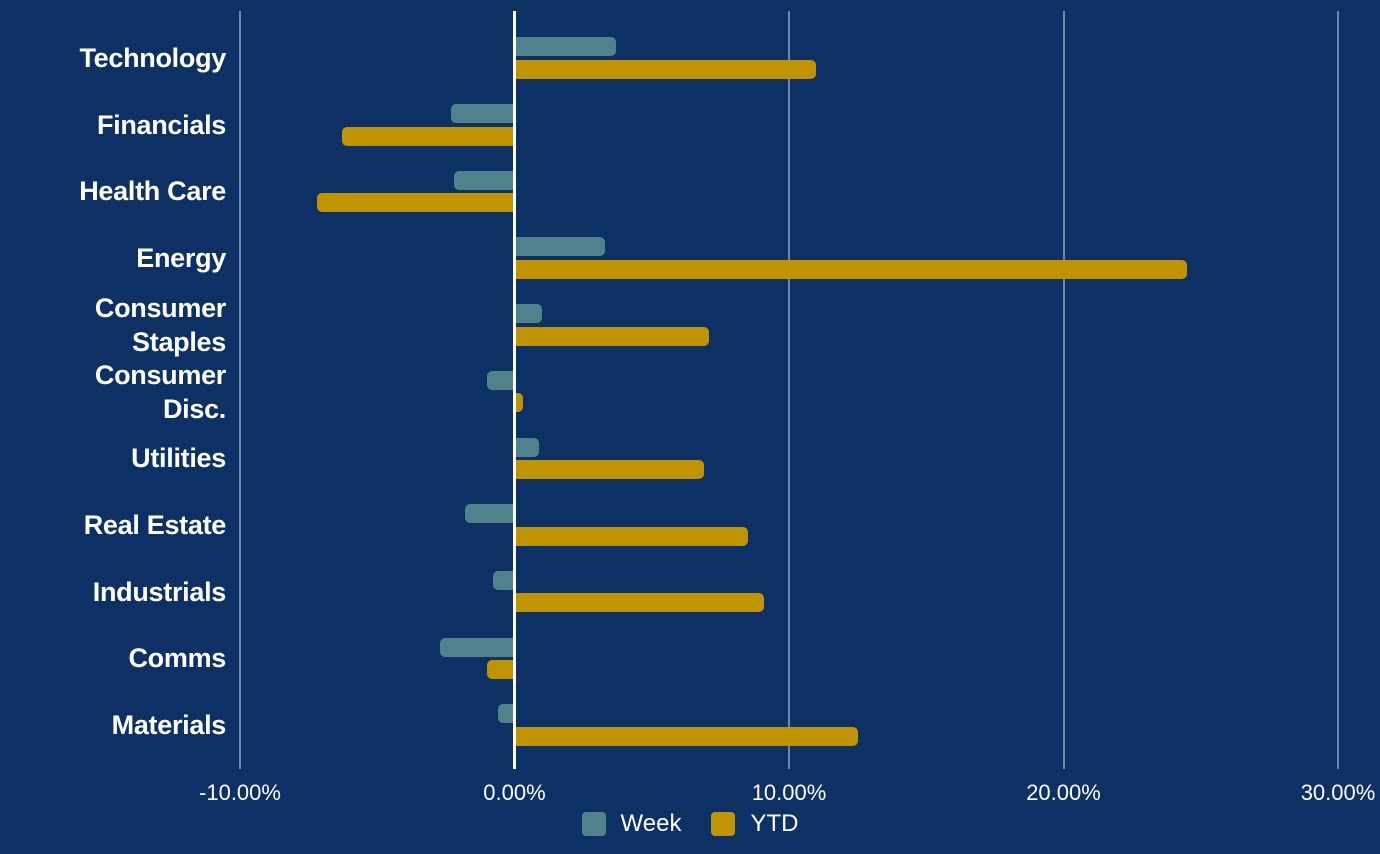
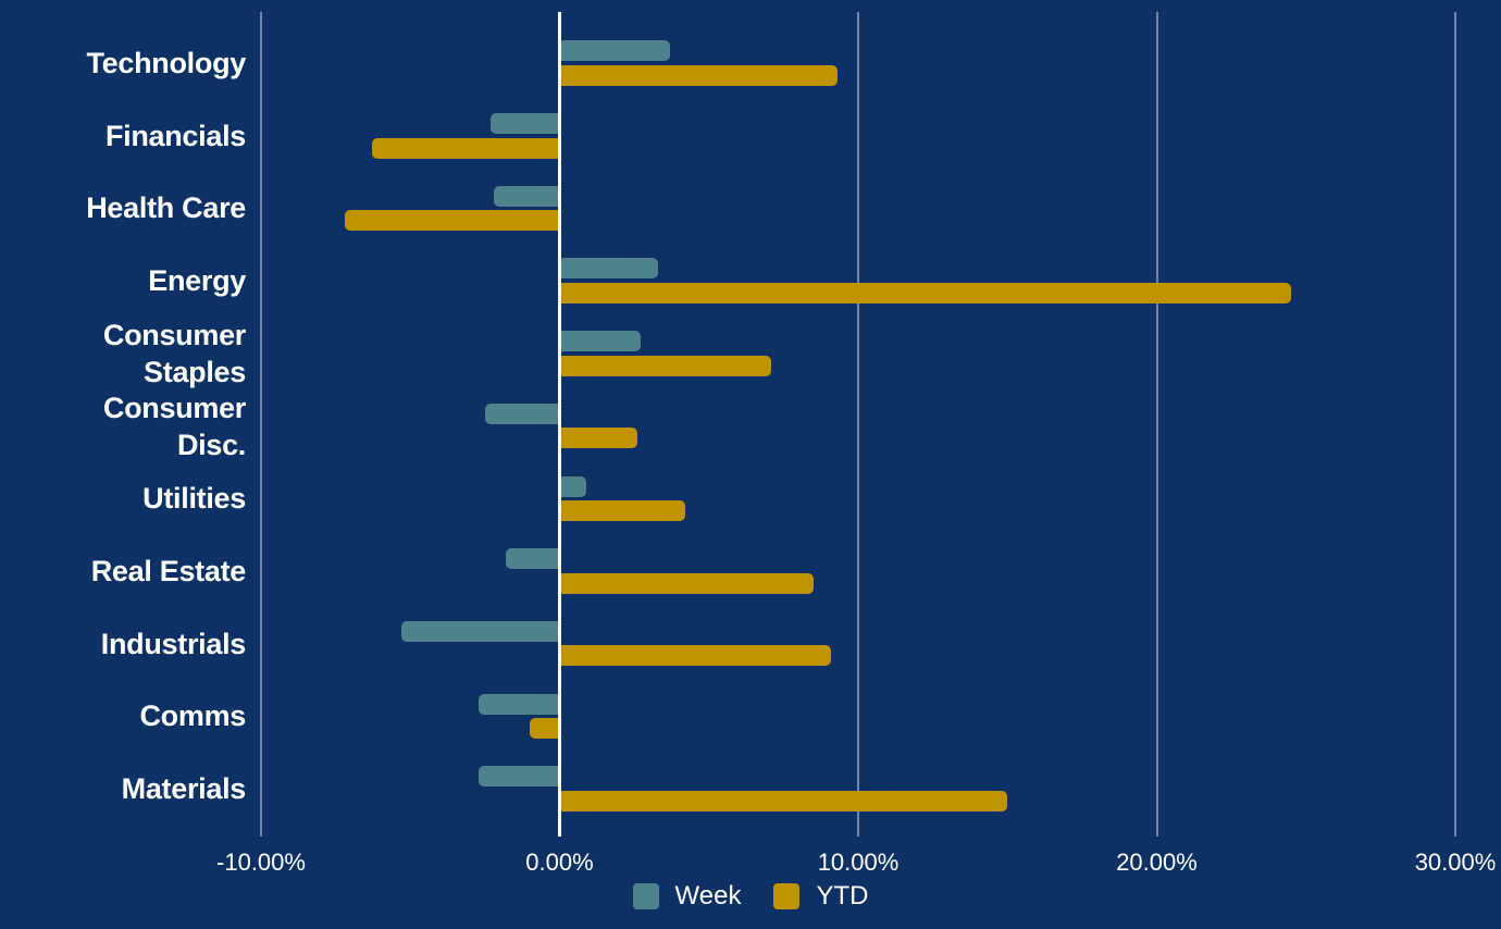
YTD/Technology: 11.0% -> 9.3%
Week/Consumer Staples: 1.0% -> 2.7%
Week/Consumer Disc.: -1.0% -> -2.5%
YTD/Consumer Disc.: 0.3% -> 2.6%
YTD/Utilities: 6.9% -> 4.2%
Week/Industrials: -0.8% -> -5.3%
Week/Materials: -0.6% -> -2.7%
YTD/Materials: 12.5% -> 15.0%
